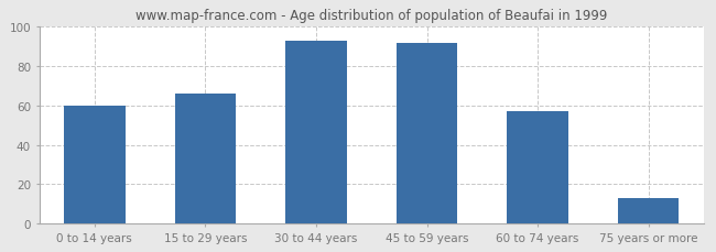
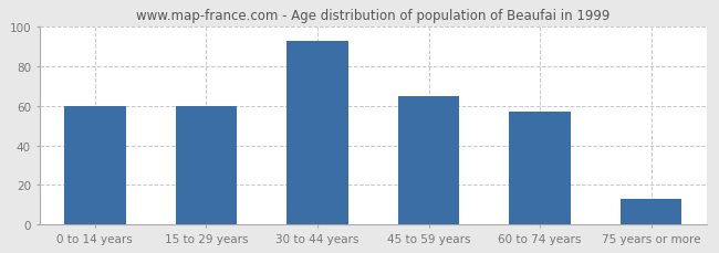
15 to 29 years: 66 -> 60
45 to 59 years: 92 -> 65
